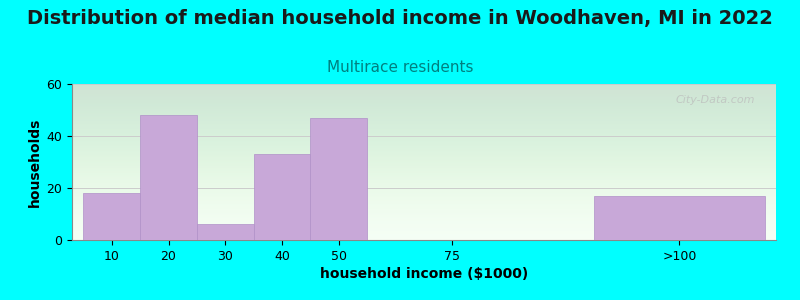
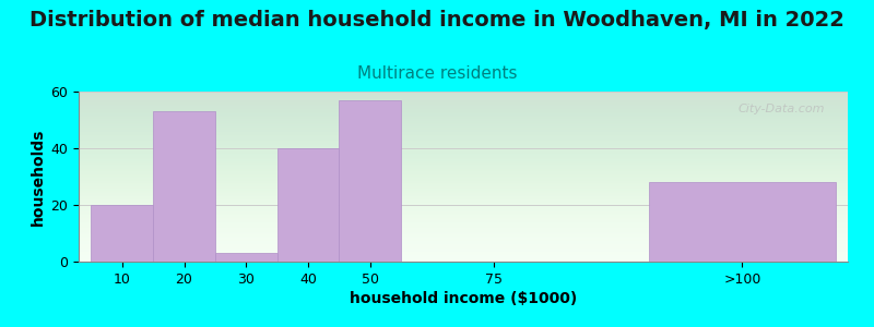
10: 18 -> 20
20: 48 -> 53
30: 6 -> 3
40: 33 -> 40
50: 47 -> 57
>100: 17 -> 28
